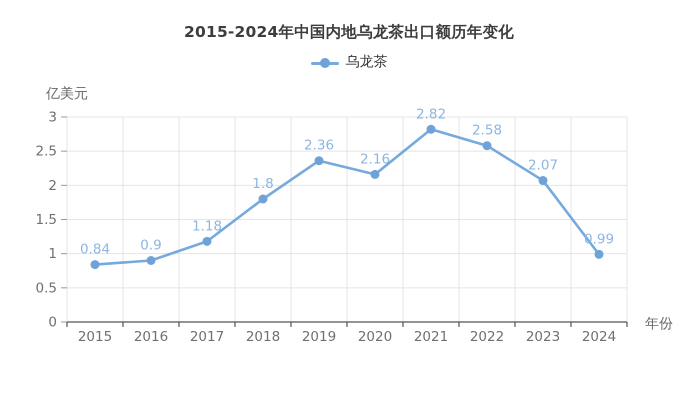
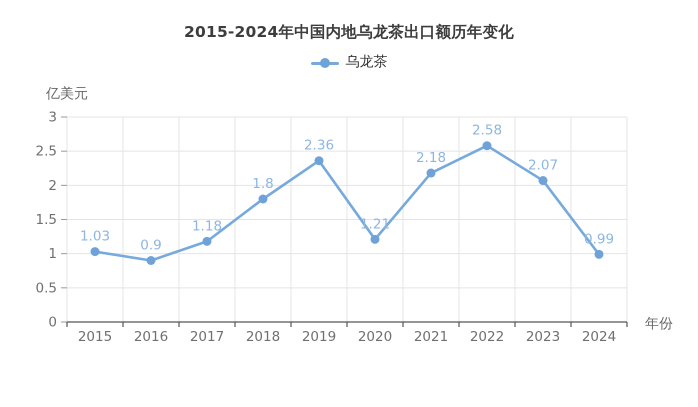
2015: 0.84 -> 1.03
2020: 2.16 -> 1.21
2021: 2.82 -> 2.18
